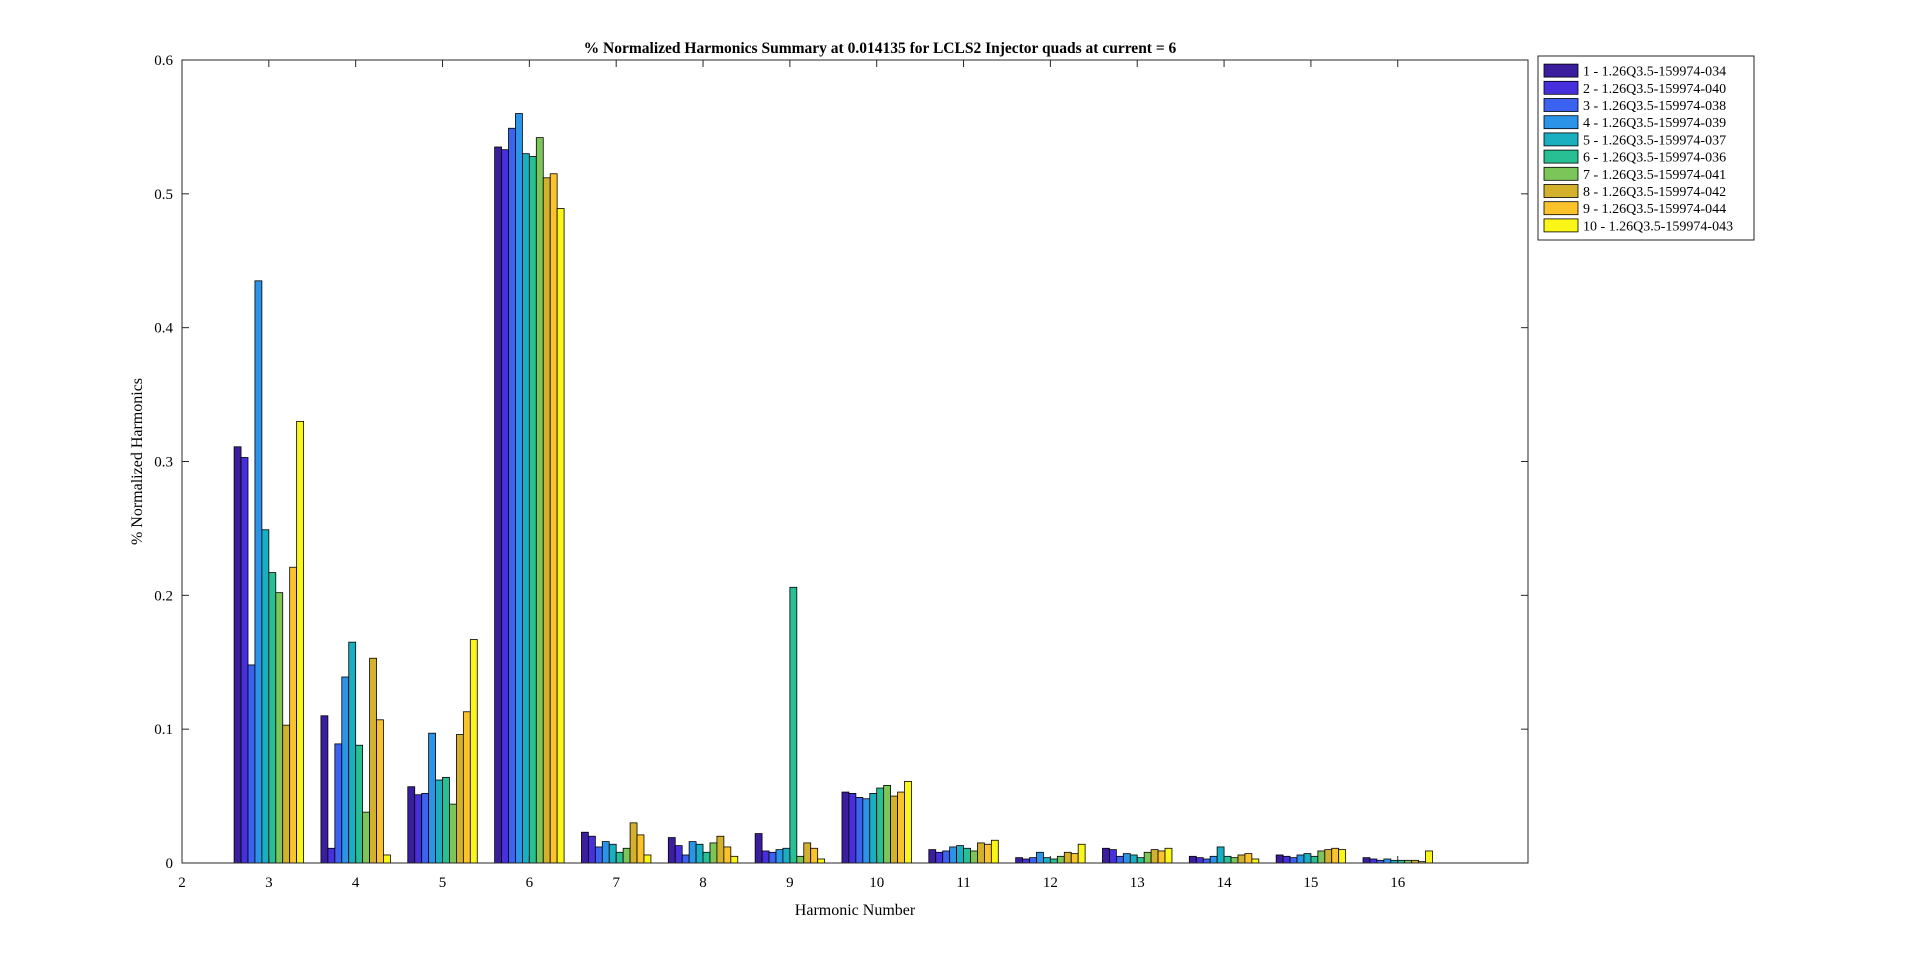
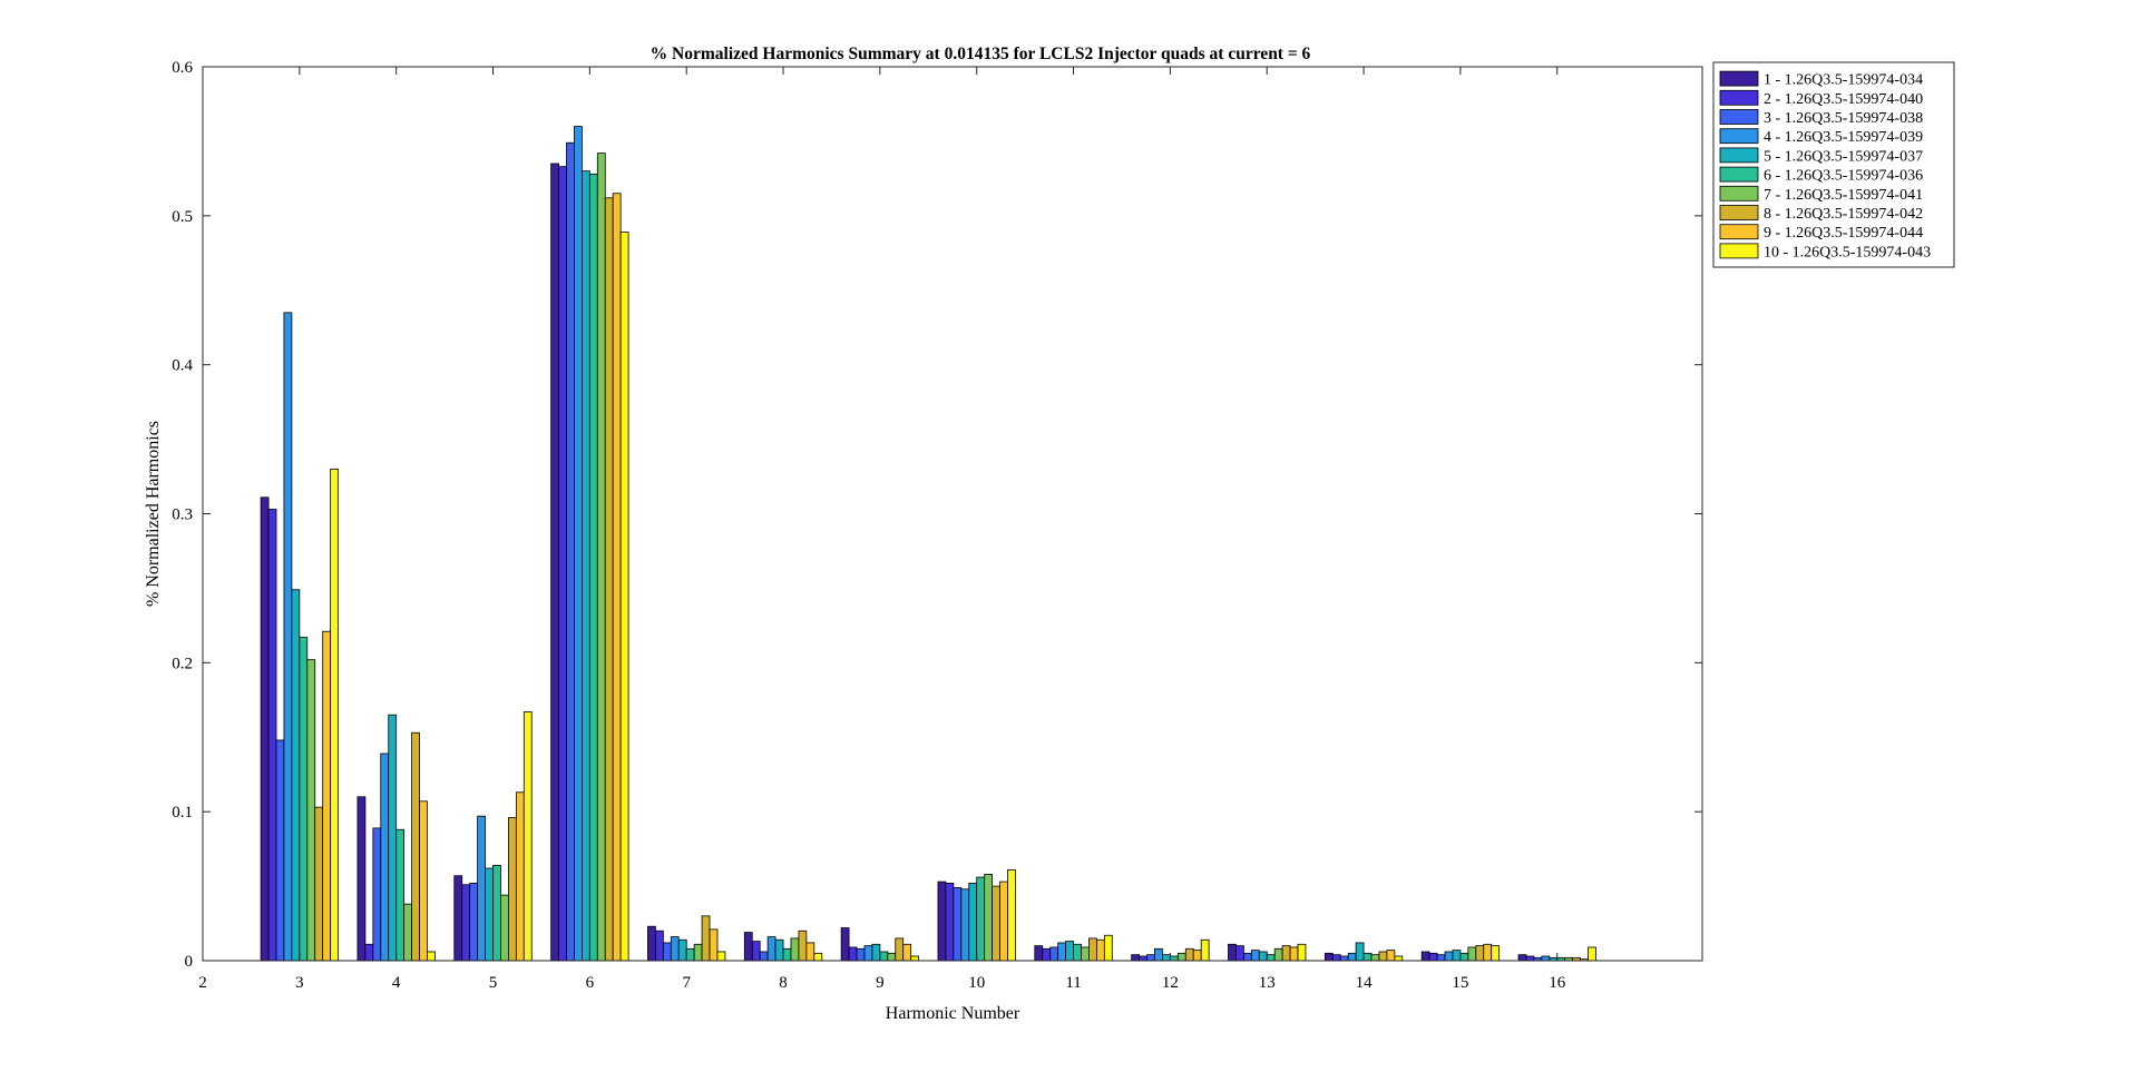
6 - 1.26Q3.5-159974-036/9: 0.206 -> 0.006
